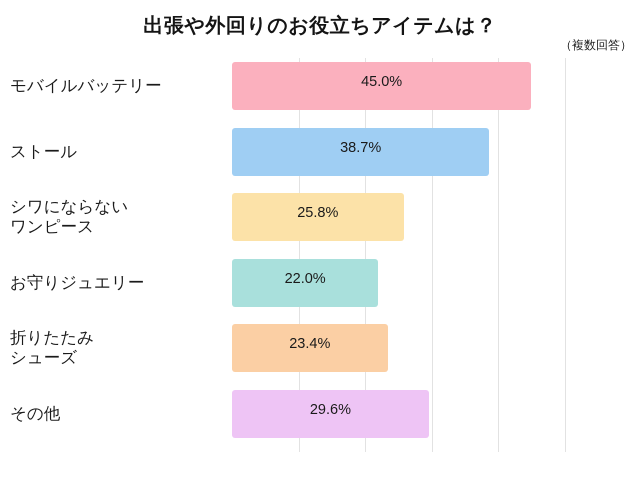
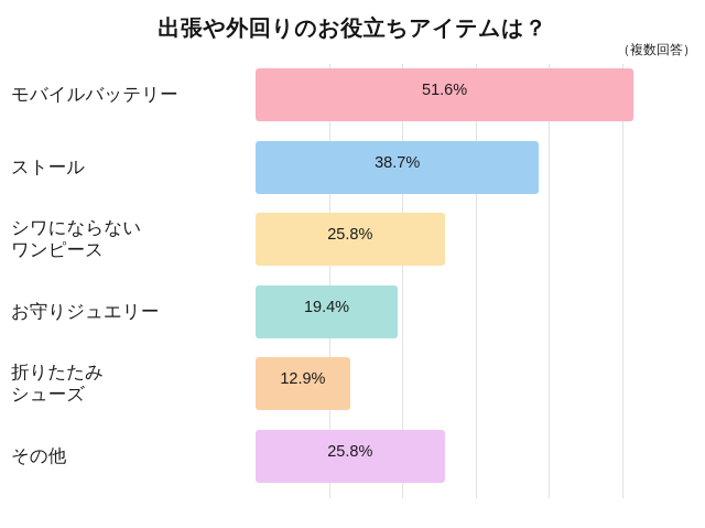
モバイルバッテリー: 45.0% -> 51.6%
お守りジュエリー: 22.0% -> 19.4%
折りたたみ シューズ: 23.4% -> 12.9%
その他: 29.6% -> 25.8%
